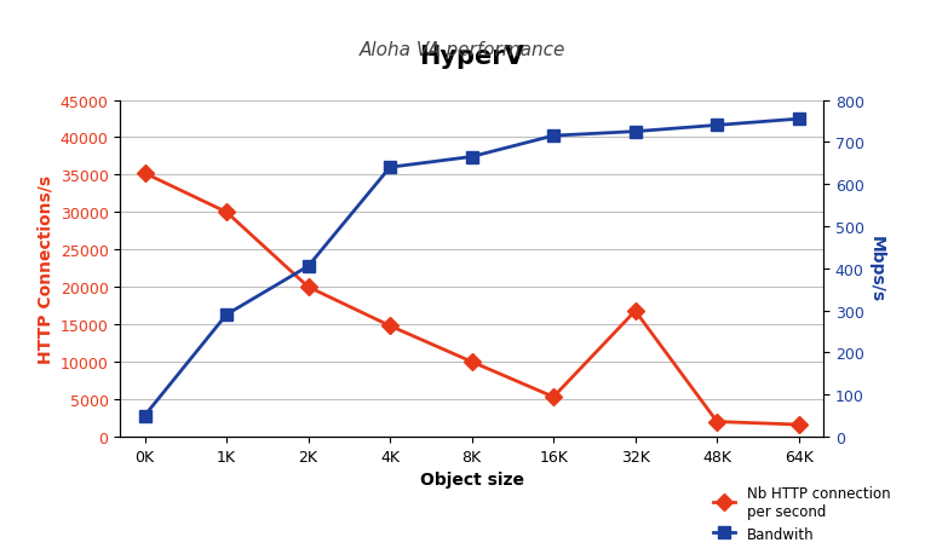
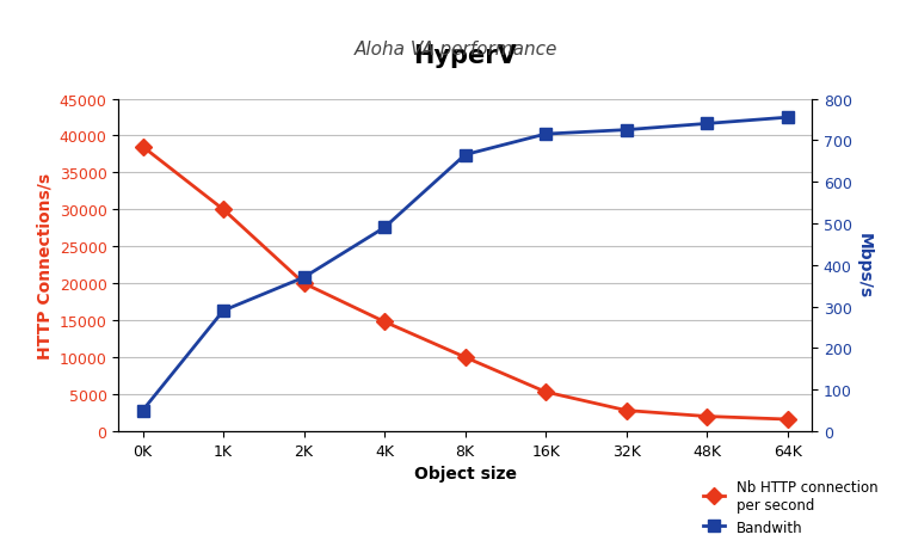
Nb HTTP connection per second/0K: 35200 -> 38500
Bandwith/2K: 405 -> 370
Bandwith/4K: 640 -> 490
Nb HTTP connection per second/32K: 16800 -> 2800
